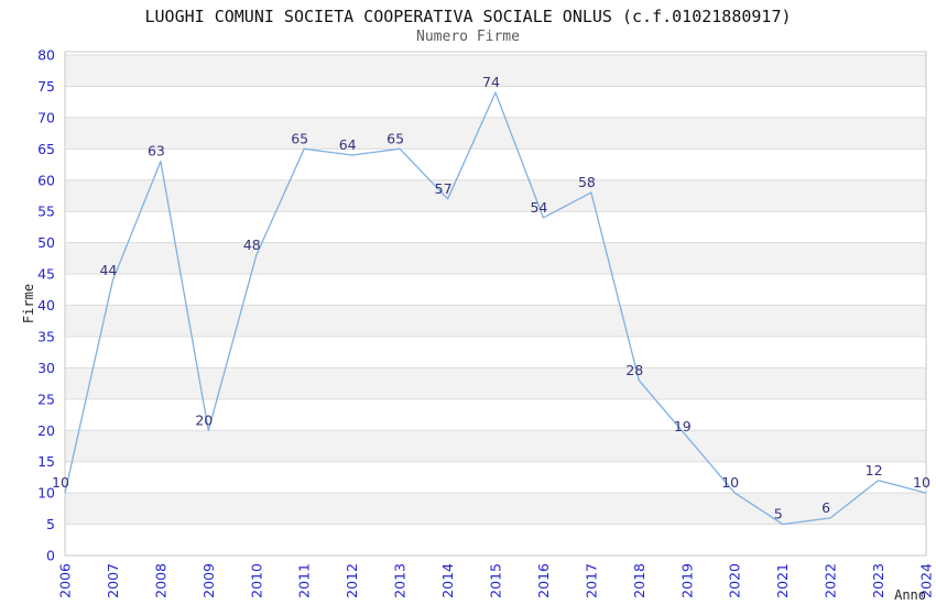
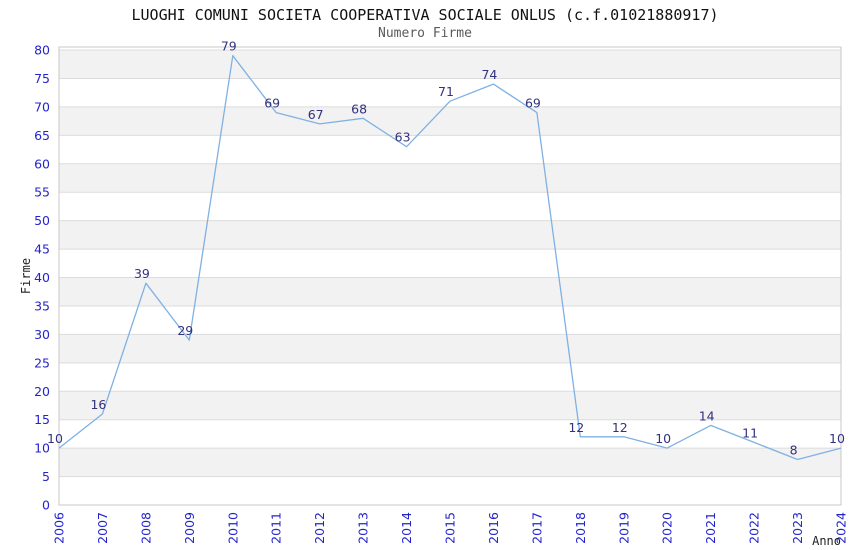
2007: 44 -> 16
2008: 63 -> 39
2009: 20 -> 29
2010: 48 -> 79
2011: 65 -> 69
2012: 64 -> 67
2013: 65 -> 68
2014: 57 -> 63
2015: 74 -> 71
2016: 54 -> 74
2017: 58 -> 69
2018: 28 -> 12
2019: 19 -> 12
2021: 5 -> 14
2022: 6 -> 11
2023: 12 -> 8
